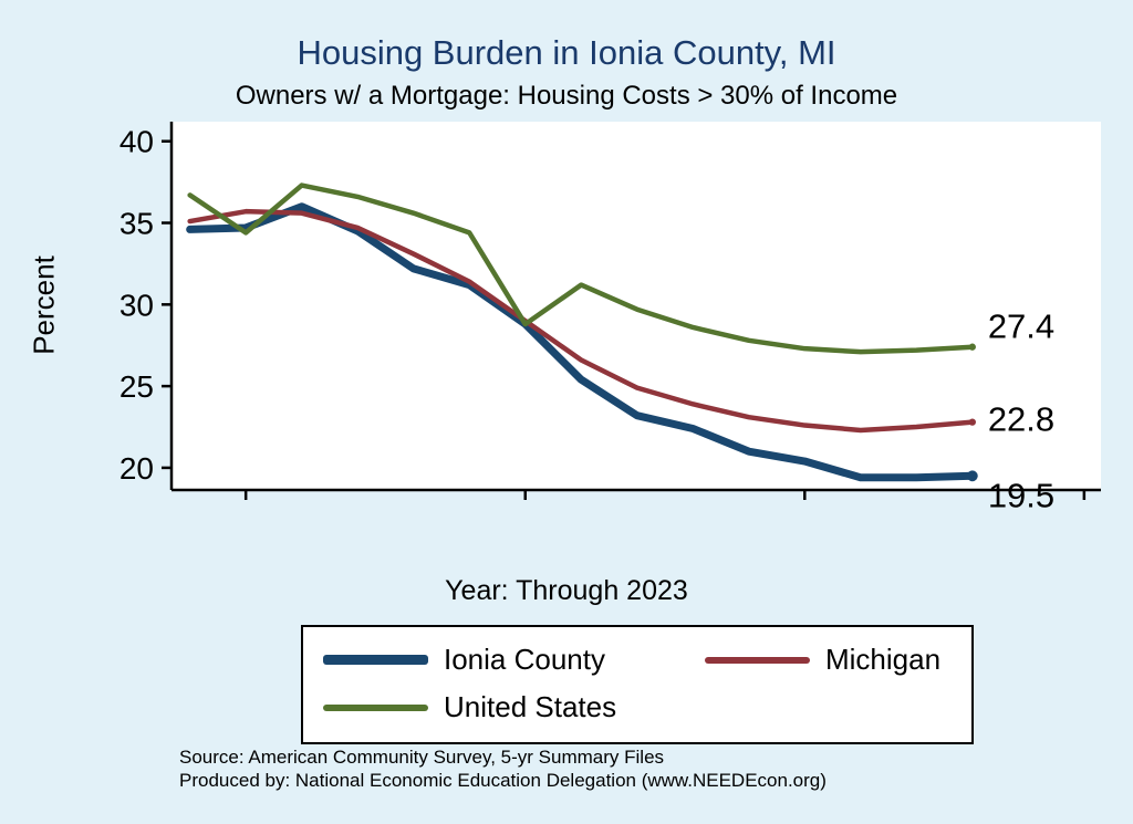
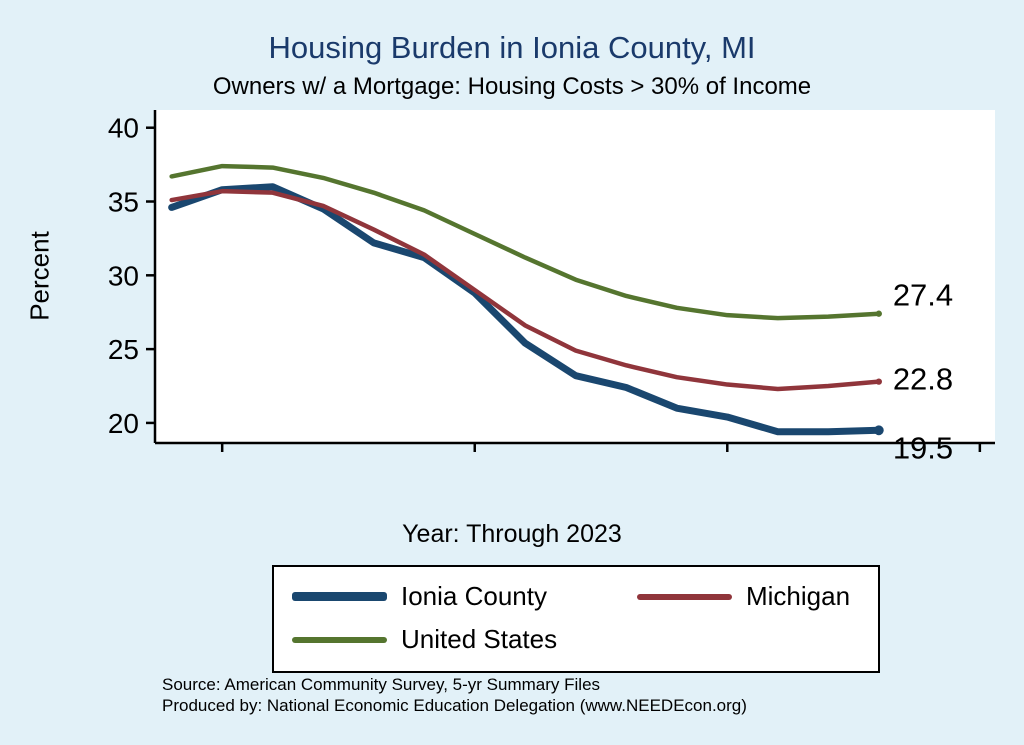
Ionia County/10: 34.7 -> 35.8
United States/10: 34.4 -> 37.4
United States/15: 28.8 -> 32.8
